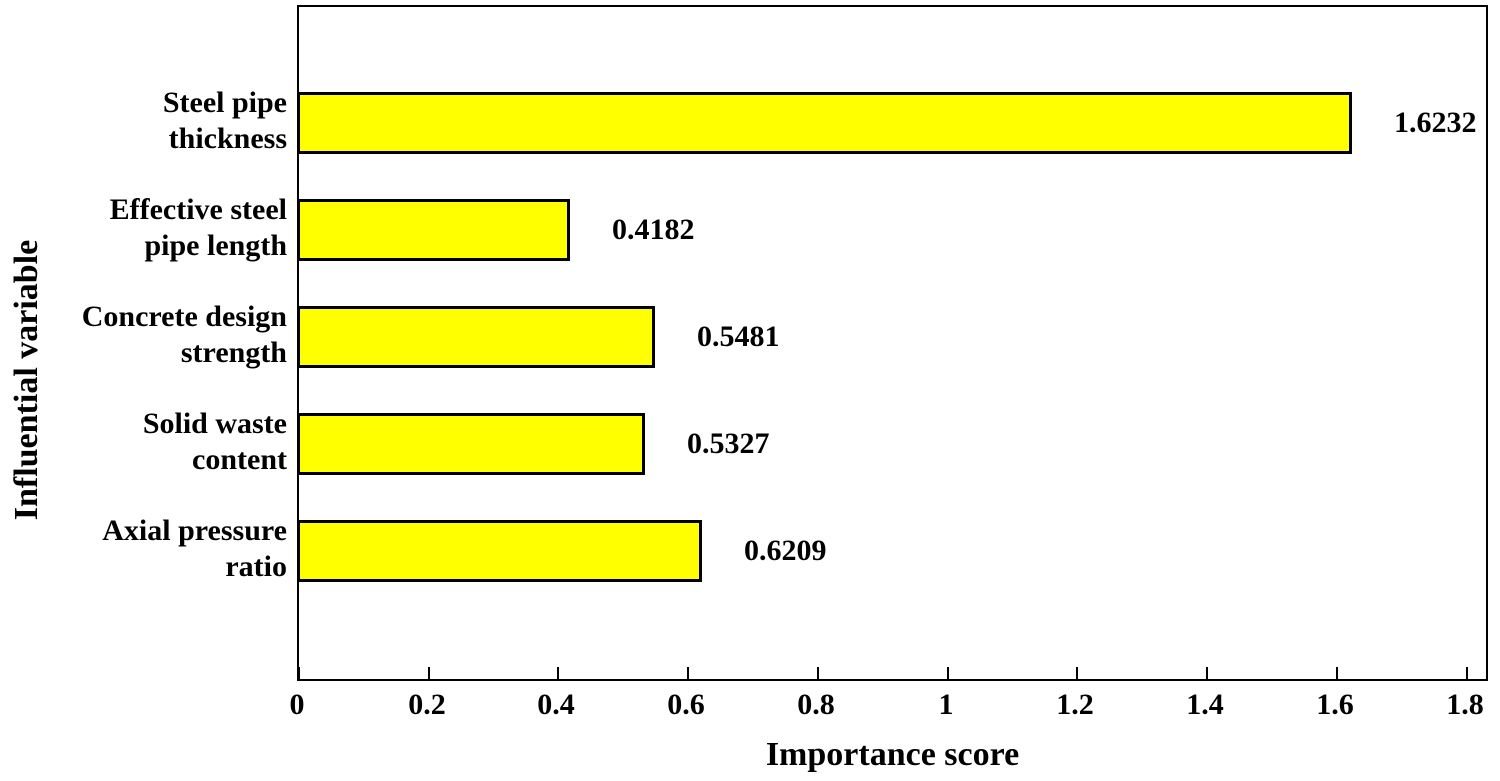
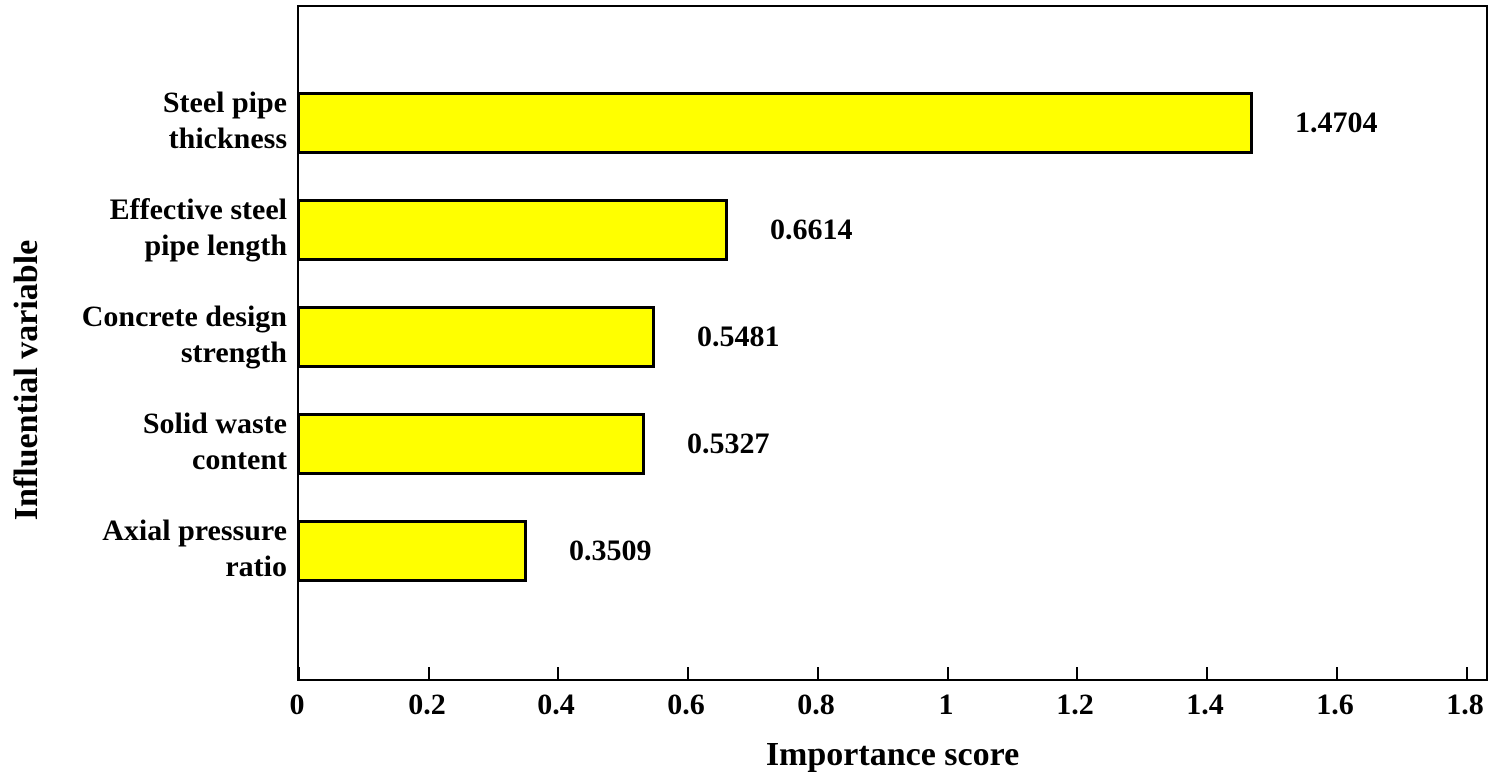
Steel pipe thickness: 1.6232 -> 1.4704
Effective steel pipe length: 0.4182 -> 0.6614
Axial pressure ratio: 0.6209 -> 0.3509
